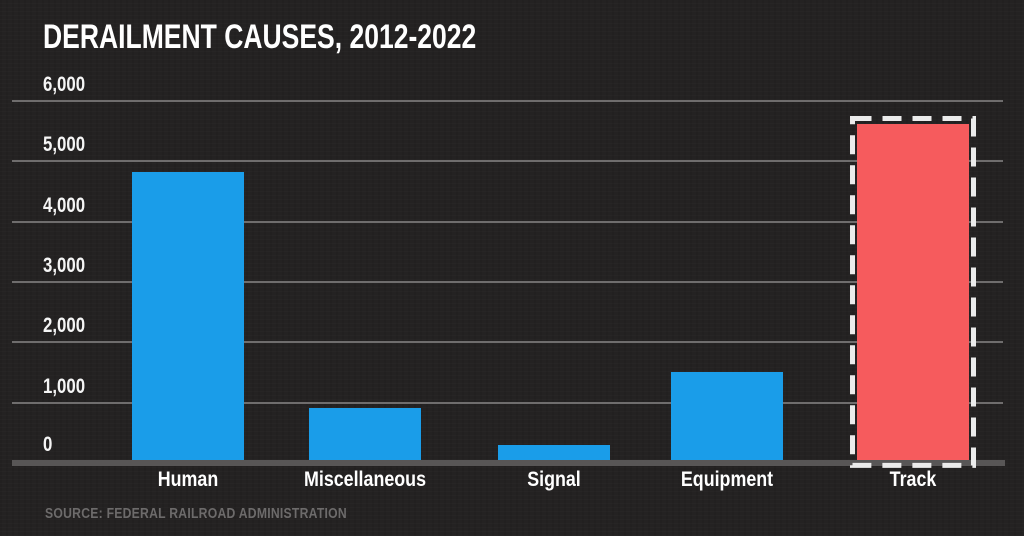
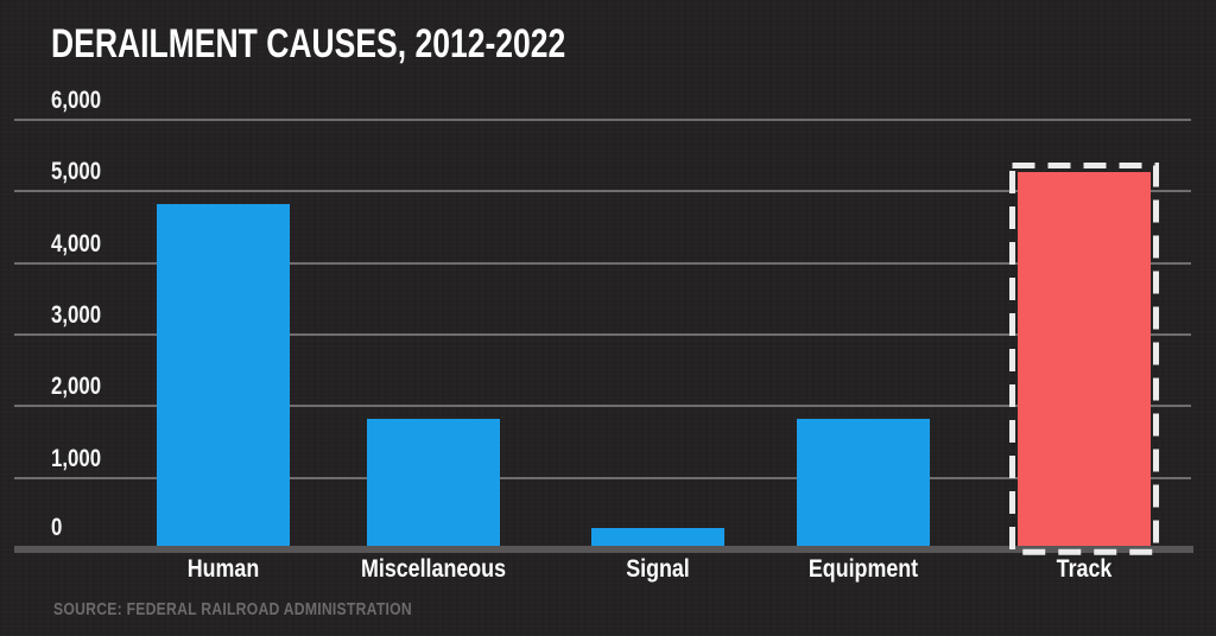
Miscellaneous: 900 -> 1800
Equipment: 1500 -> 1800
Track: 5600 -> 5200
